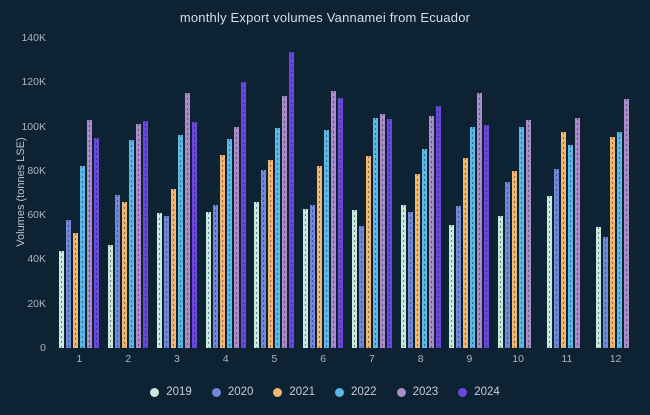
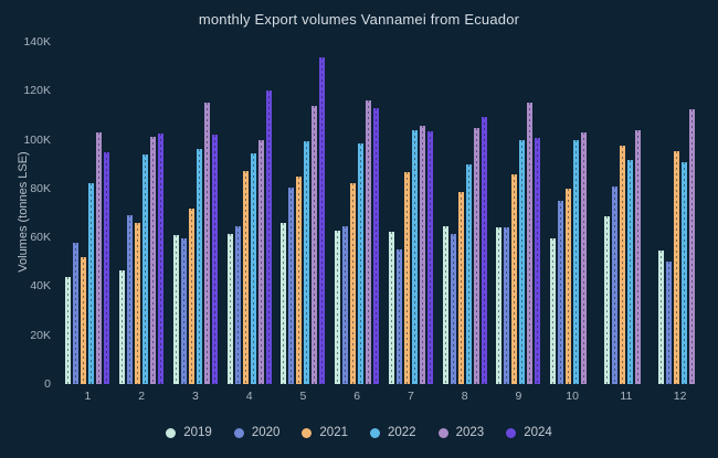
2019/9: 56K -> 64K
2022/12: 98K -> 91K
